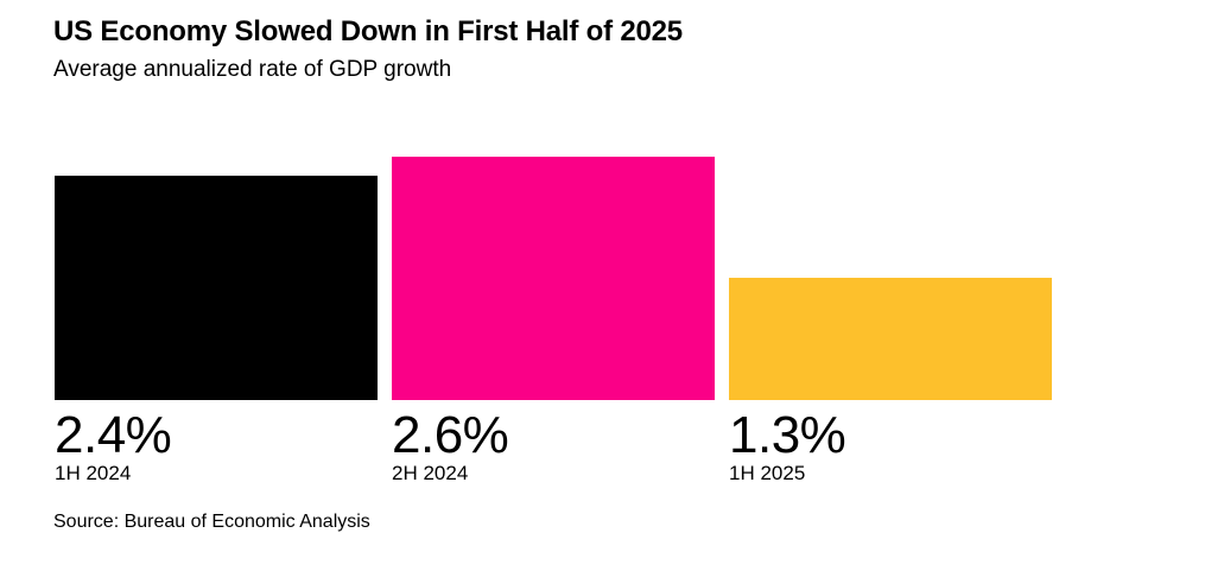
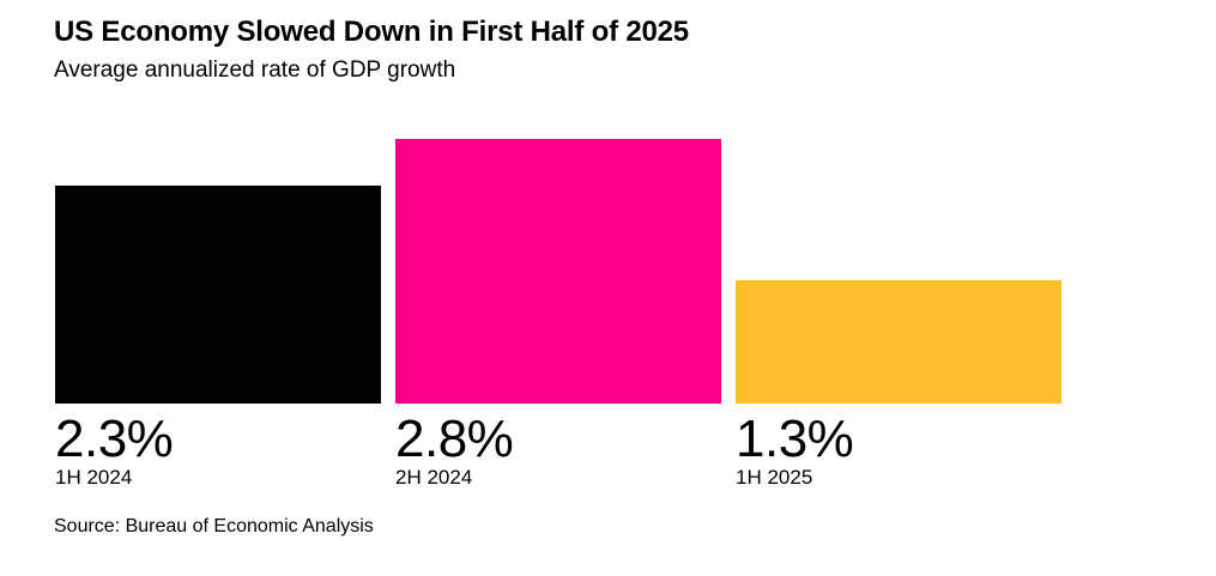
1H 2024: 2.4% -> 2.3%
2H 2024: 2.6% -> 2.8%
